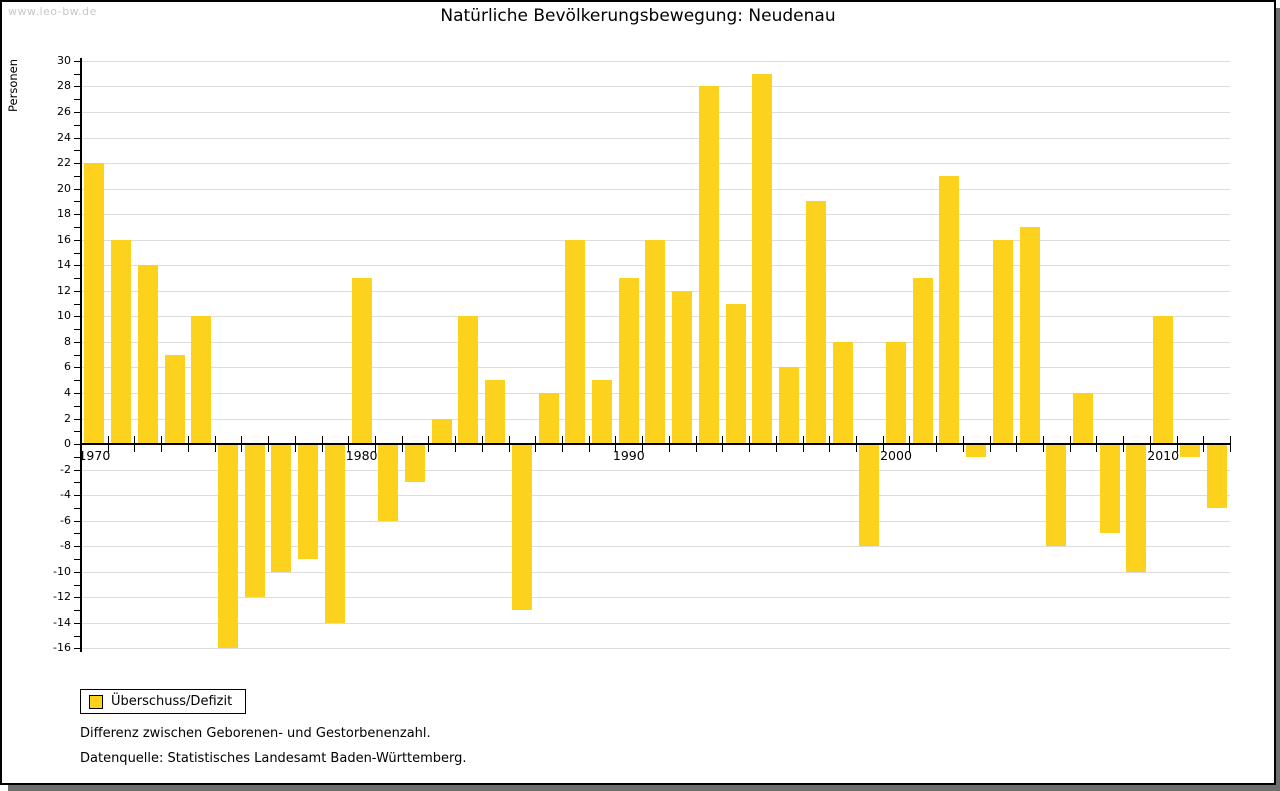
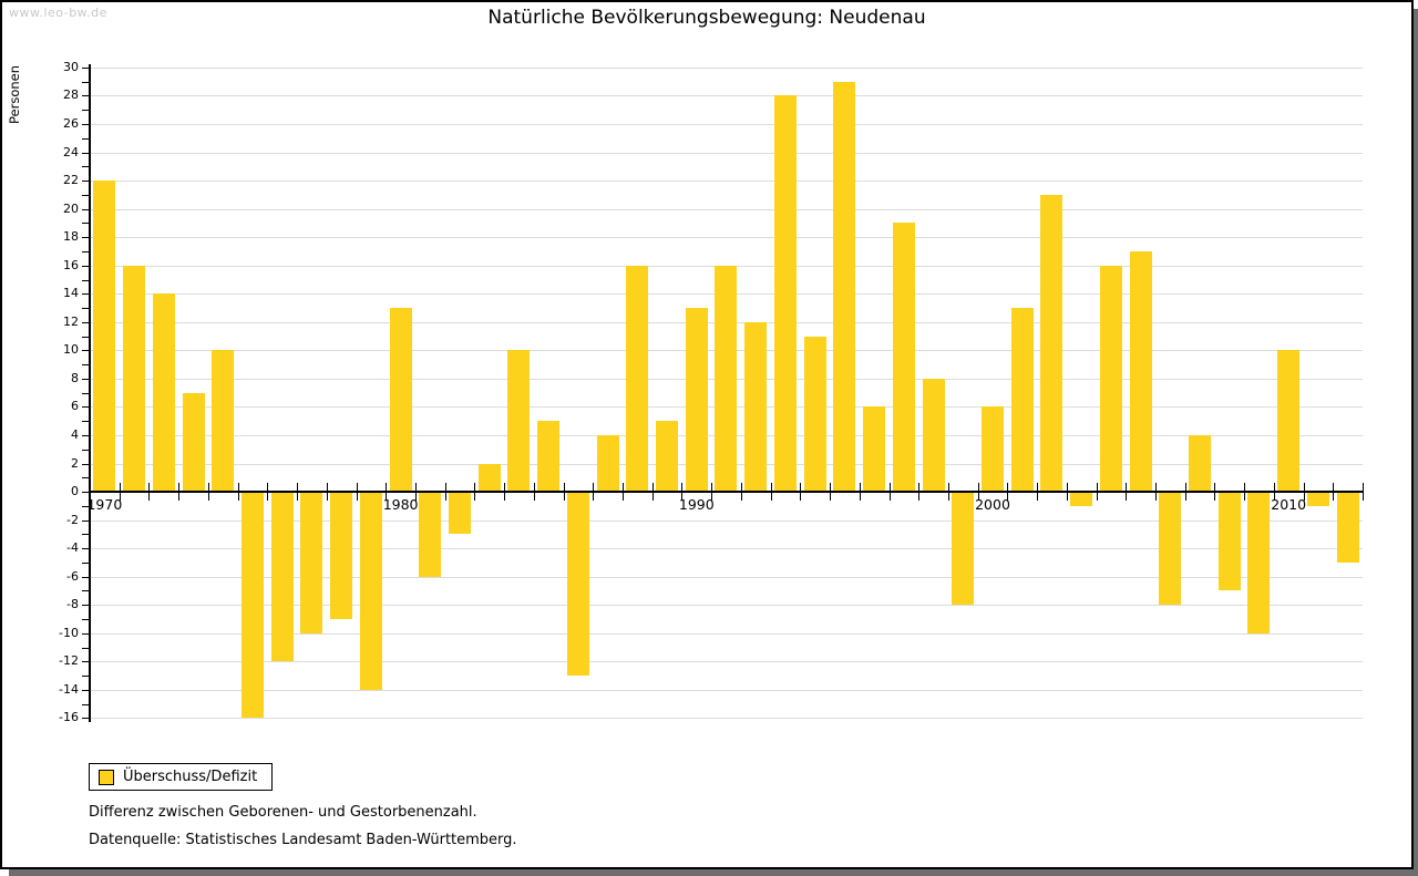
2000: 8 -> 6
